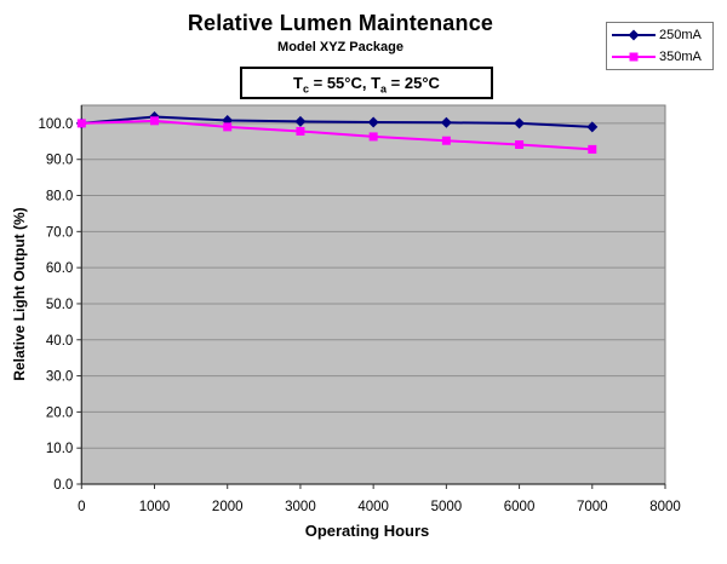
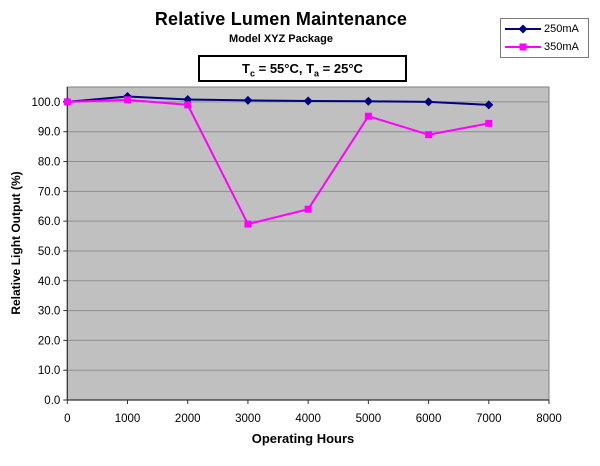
350mA/3000: 98 -> 59
350mA/4000: 96 -> 64
350mA/6000: 94 -> 89
